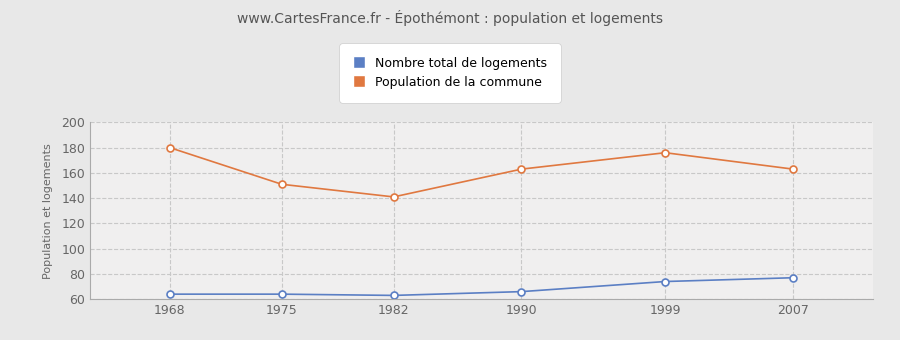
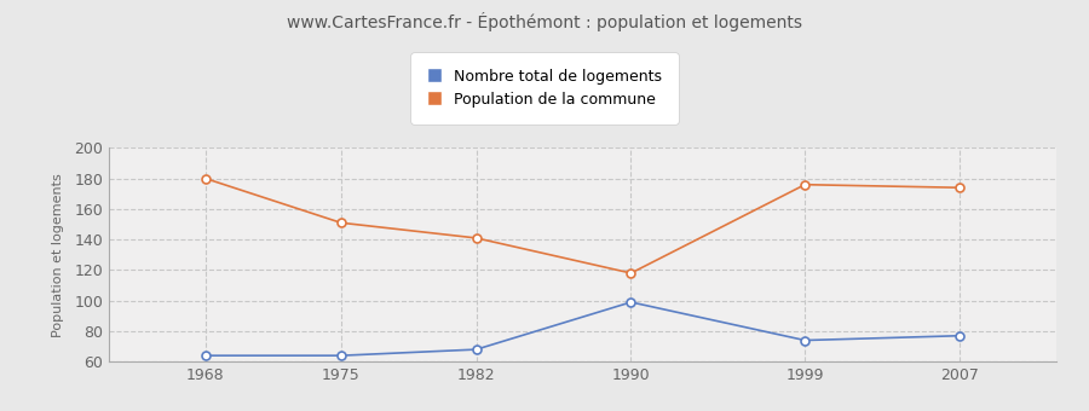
Nombre total de logements/1982: 63 -> 68
Nombre total de logements/1990: 66 -> 99
Population de la commune/1990: 163 -> 118
Population de la commune/2007: 163 -> 174
